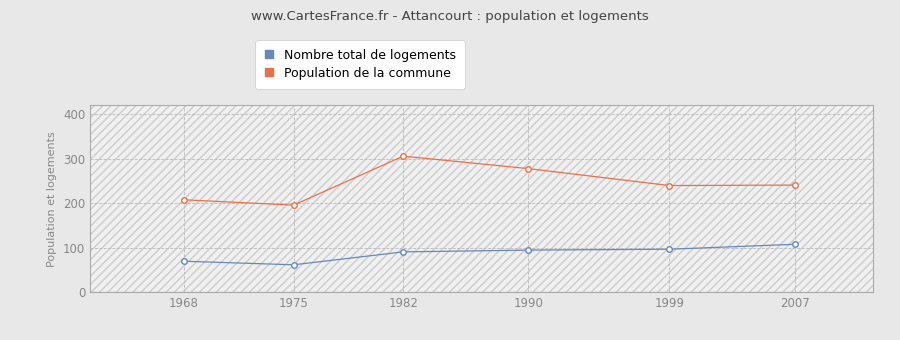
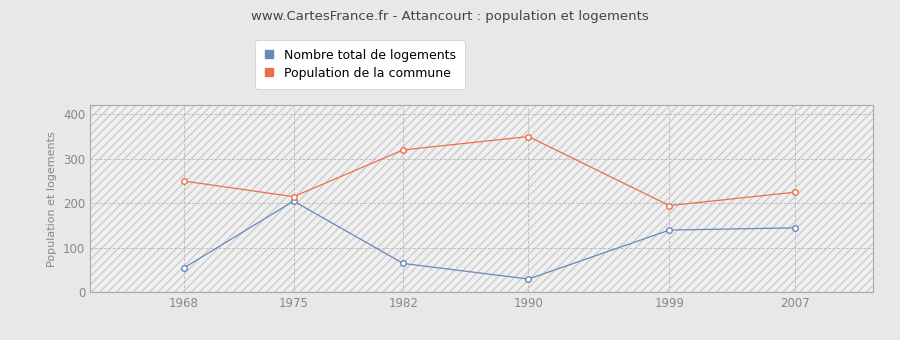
Nombre total de logements/1968: 70 -> 55
Population de la commune/1968: 208 -> 250
Nombre total de logements/1975: 62 -> 205
Population de la commune/1975: 196 -> 215
Nombre total de logements/1982: 91 -> 65
Population de la commune/1982: 306 -> 320
Nombre total de logements/1990: 95 -> 30
Population de la commune/1990: 278 -> 350
Nombre total de logements/1999: 97 -> 140
Population de la commune/1999: 240 -> 195
Nombre total de logements/2007: 108 -> 145
Population de la commune/2007: 241 -> 225
